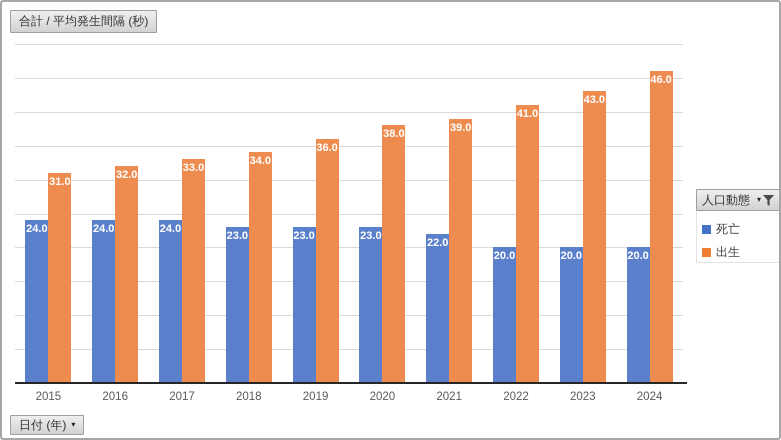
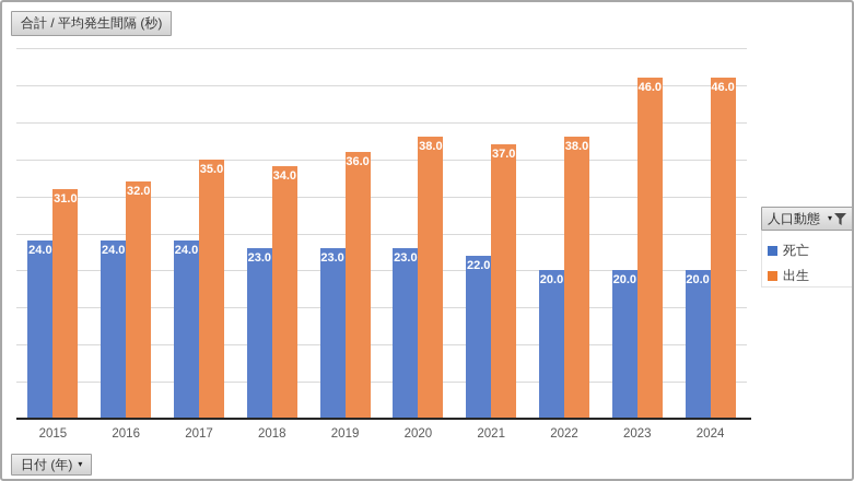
出生/2017: 33.0 -> 35.0
出生/2021: 39.0 -> 37.0
出生/2022: 41.0 -> 38.0
出生/2023: 43.0 -> 46.0
